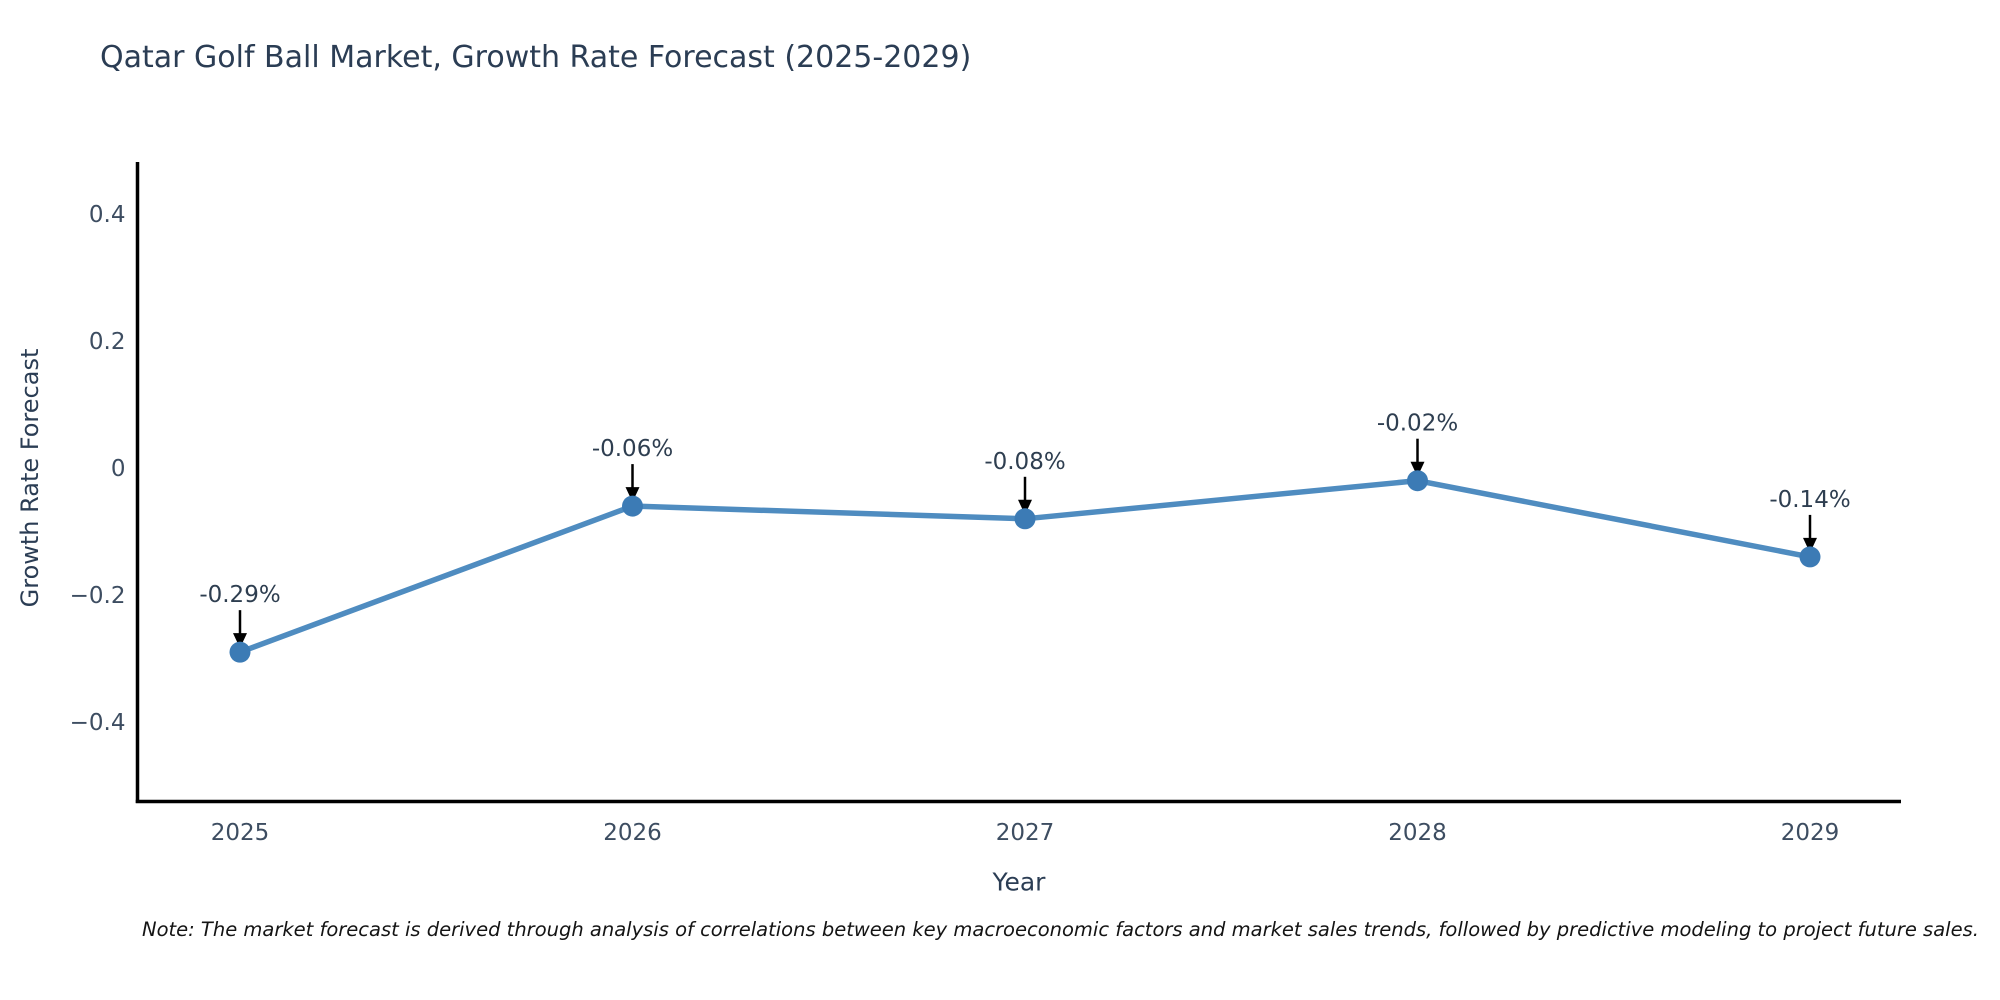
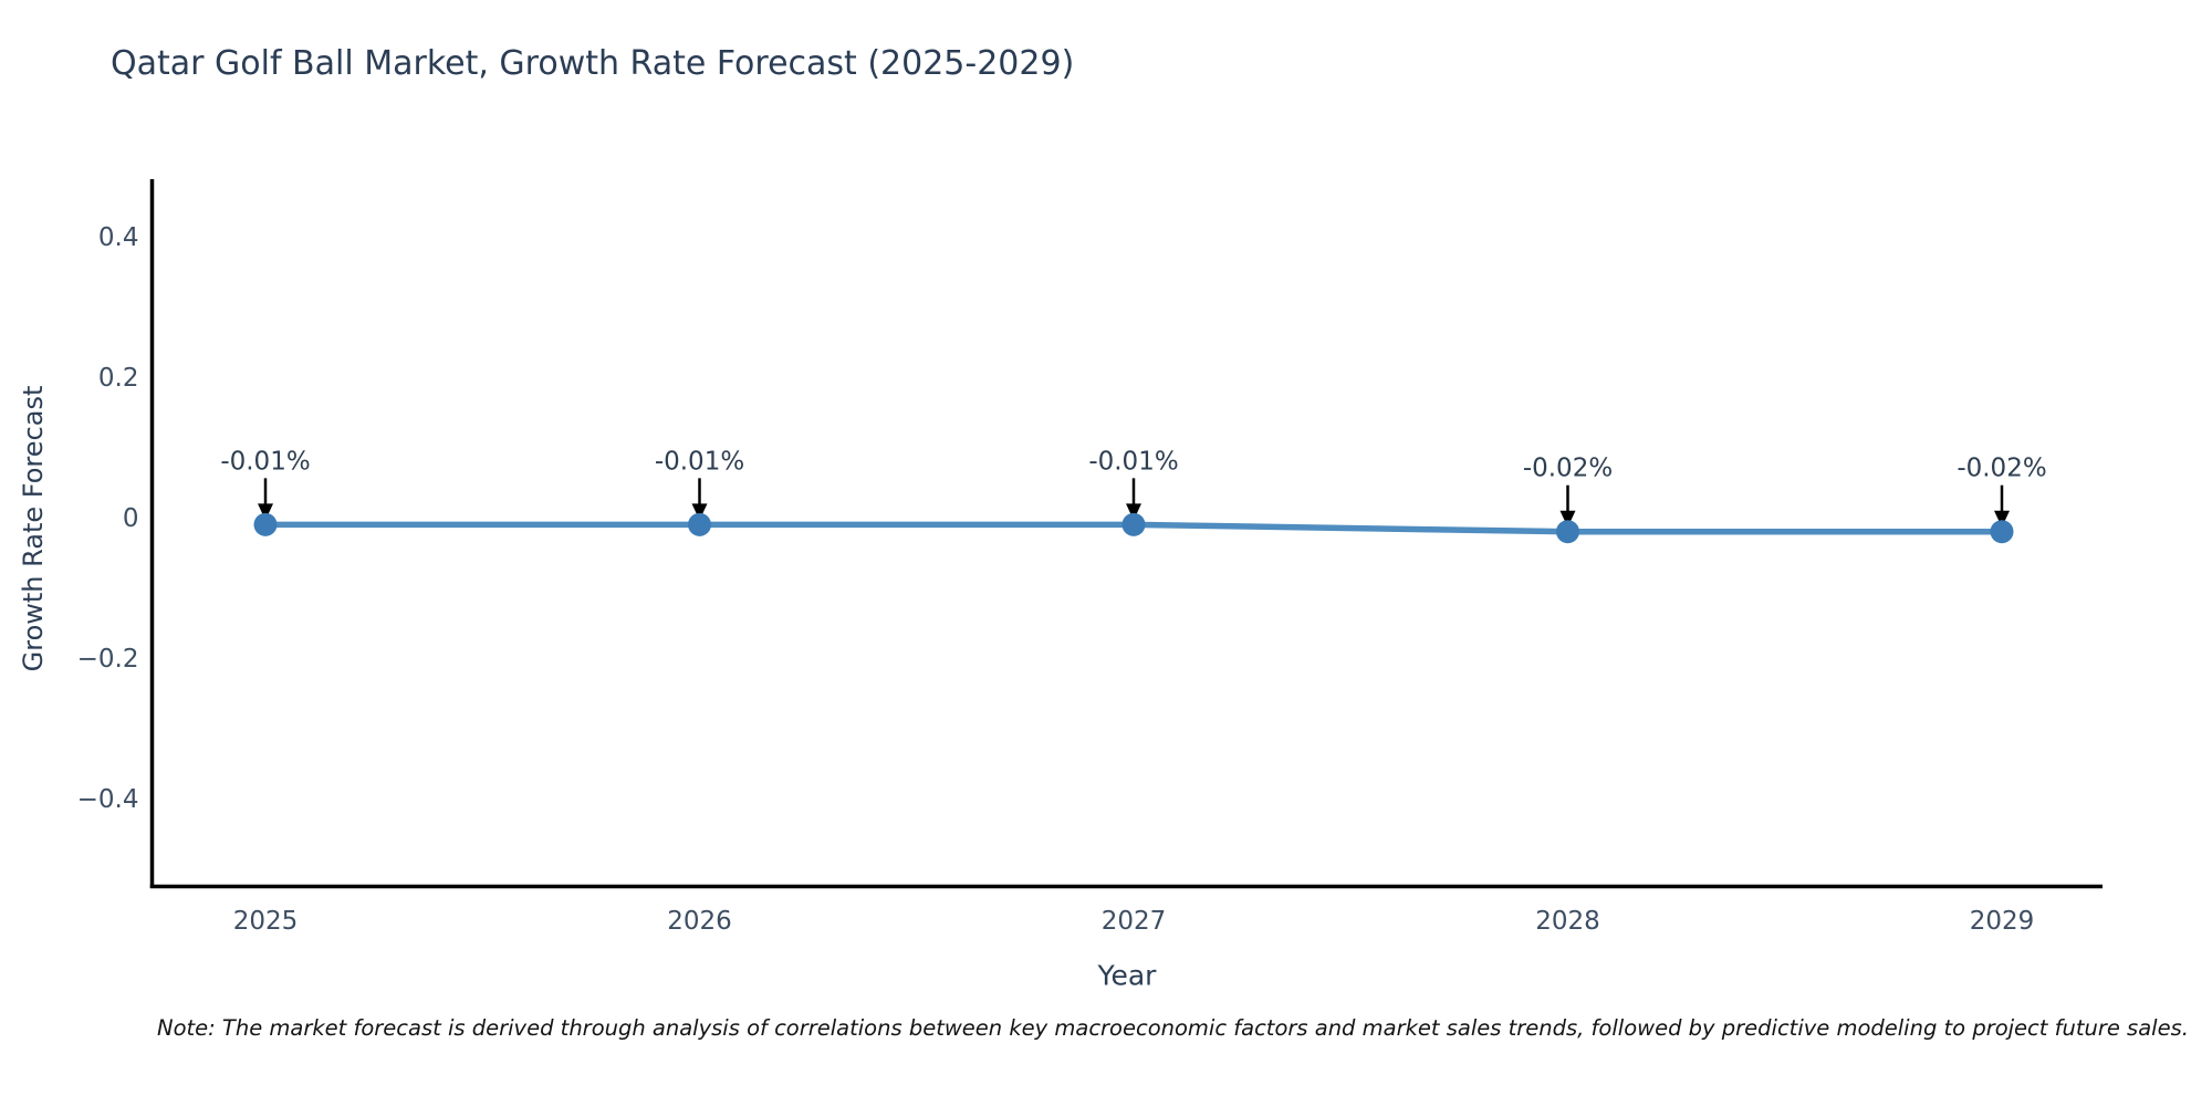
2025: -0.29% -> -0.01%
2026: -0.06% -> -0.01%
2027: -0.08% -> -0.01%
2029: -0.14% -> -0.02%
